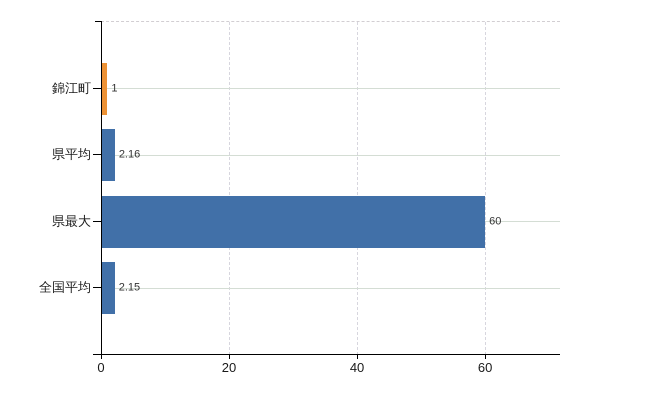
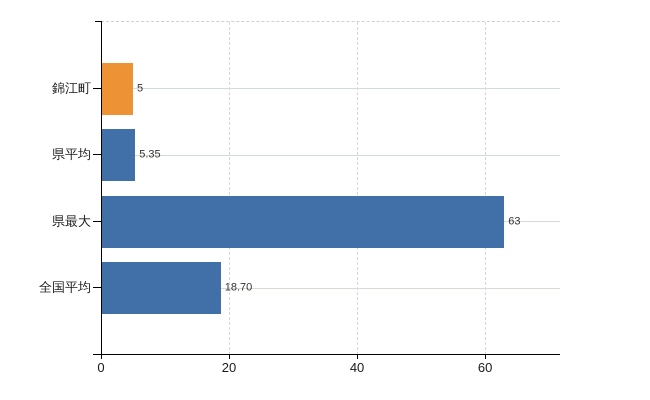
錦江町: 1 -> 5
県平均: 2.16 -> 5.35
県最大: 60 -> 63
全国平均: 2.15 -> 18.70
